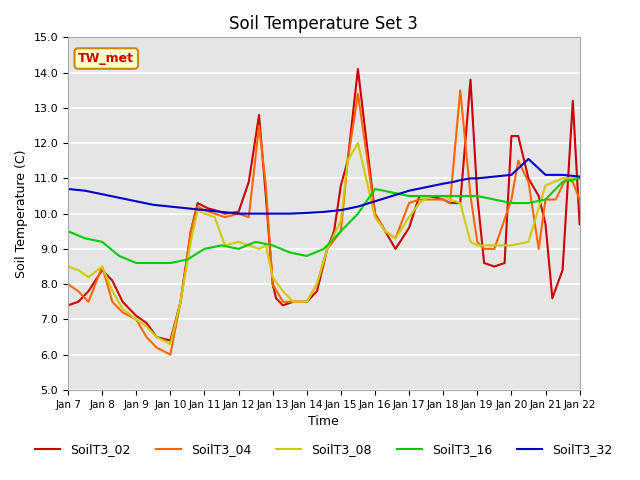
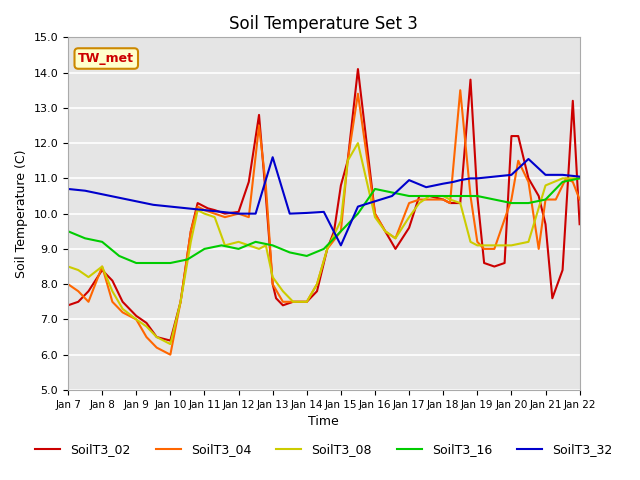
SoilT3_32/Jan 13: 10.00 -> 11.60
SoilT3_32/Jan 15: 10.10 -> 9.10
SoilT3_32/Jan 17: 10.65 -> 10.95
